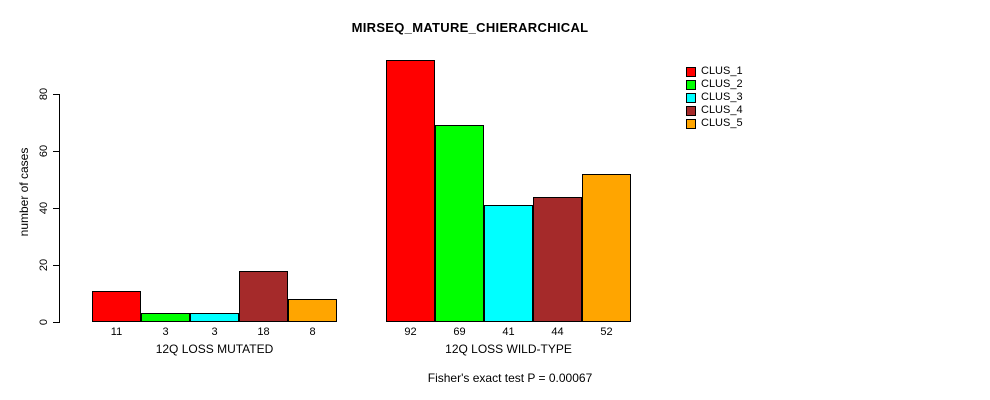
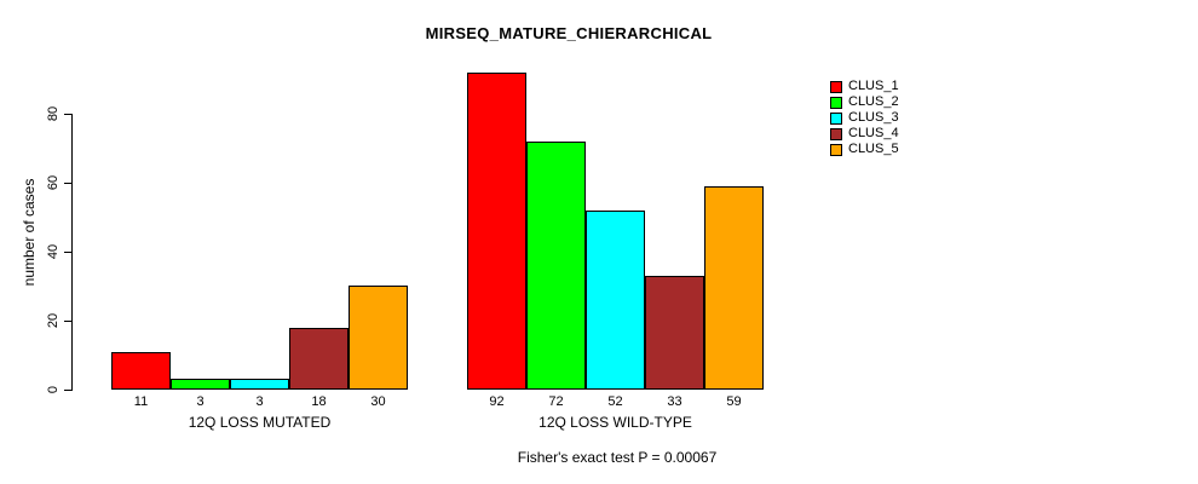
CLUS_5/12Q LOSS MUTATED: 8 -> 30
CLUS_2/12Q LOSS WILD-TYPE: 69 -> 72
CLUS_3/12Q LOSS WILD-TYPE: 41 -> 52
CLUS_4/12Q LOSS WILD-TYPE: 44 -> 33
CLUS_5/12Q LOSS WILD-TYPE: 52 -> 59
